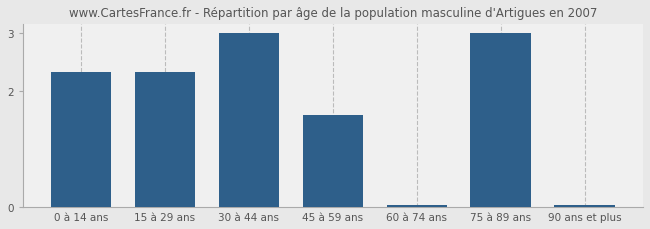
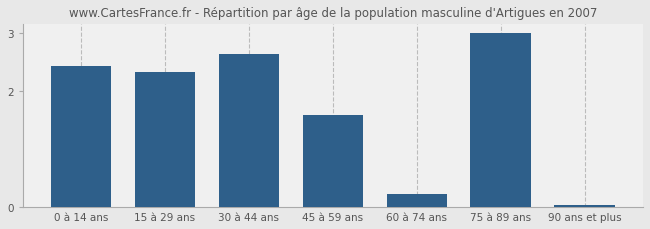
0 à 14 ans: 2.33 -> 2.44
30 à 44 ans: 3.00 -> 2.64
60 à 74 ans: 0.04 -> 0.22
